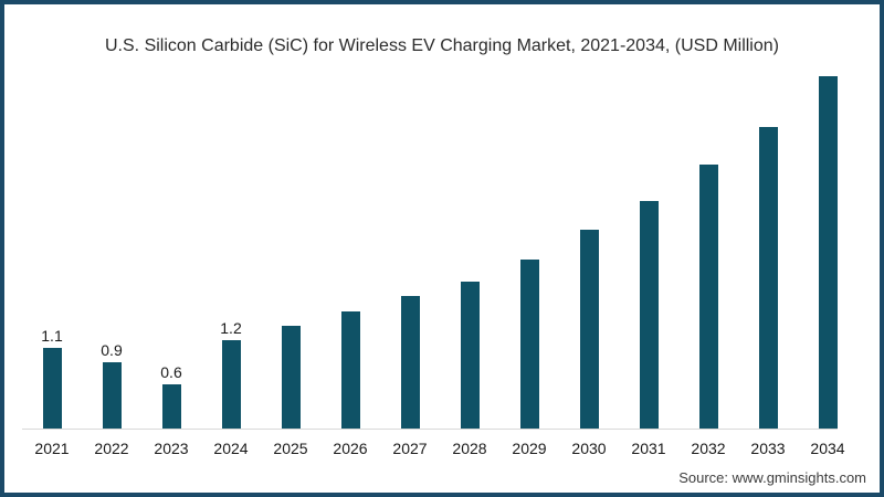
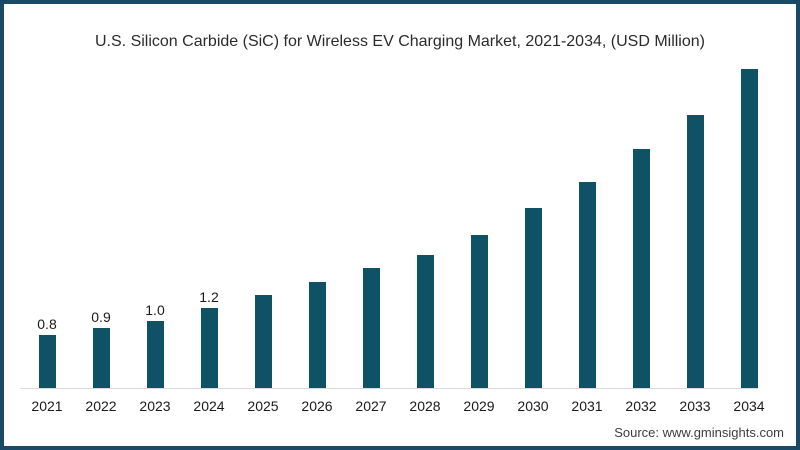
2021: 1.1 -> 0.8
2023: 0.6 -> 1.0
